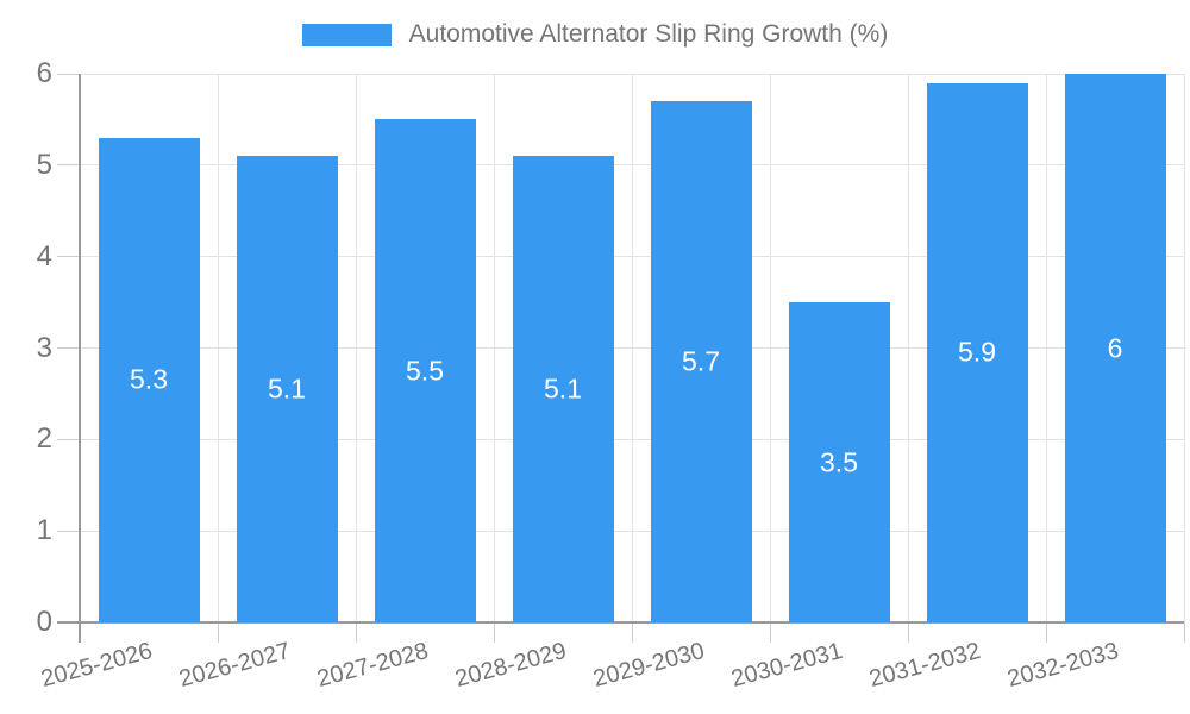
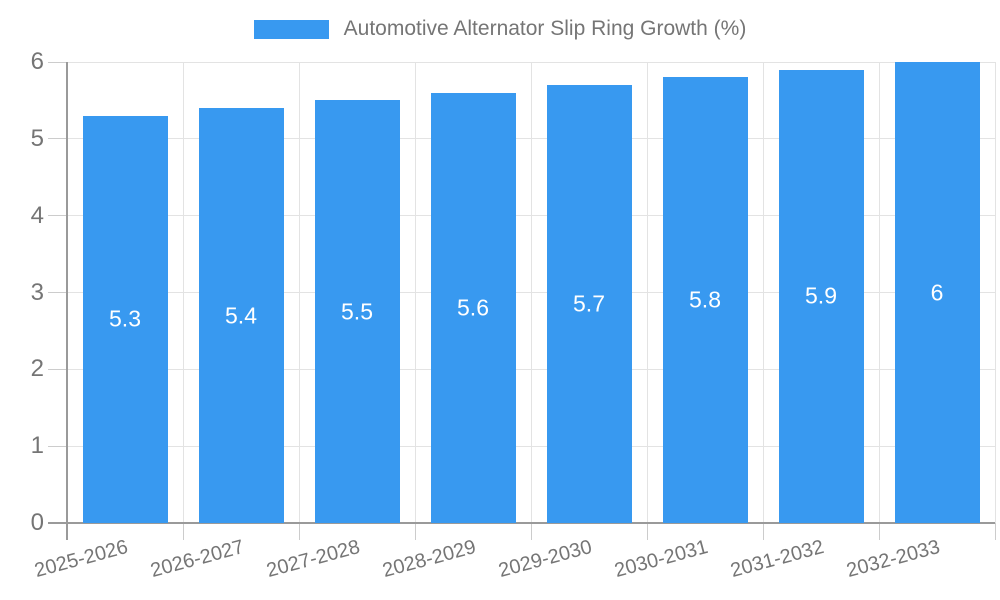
2026-2027: 5.1 -> 5.4
2028-2029: 5.1 -> 5.6
2030-2031: 3.5 -> 5.8
